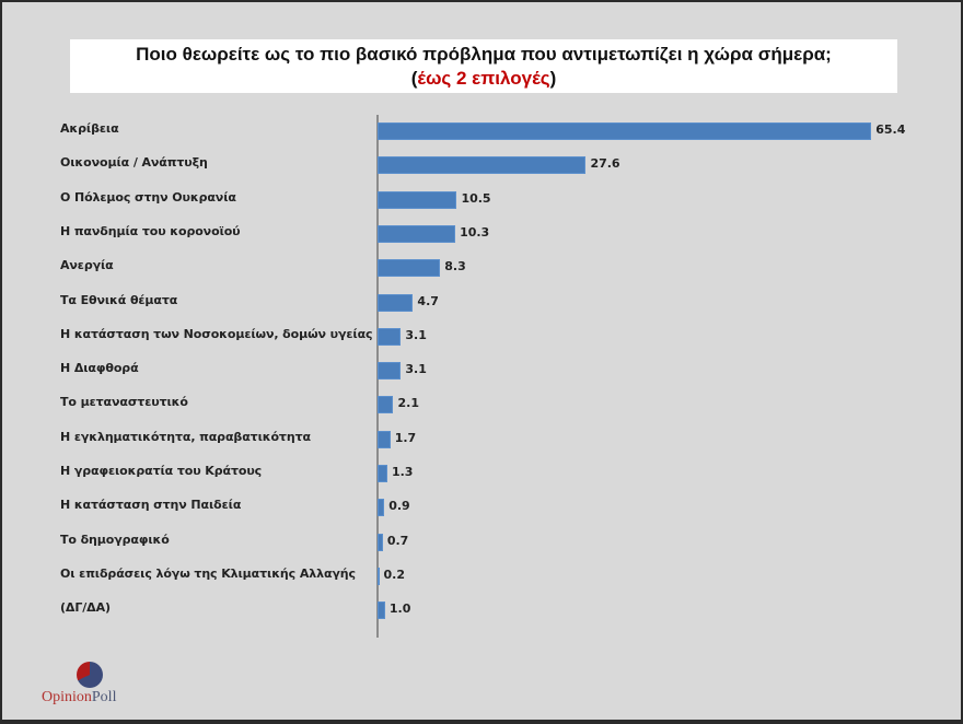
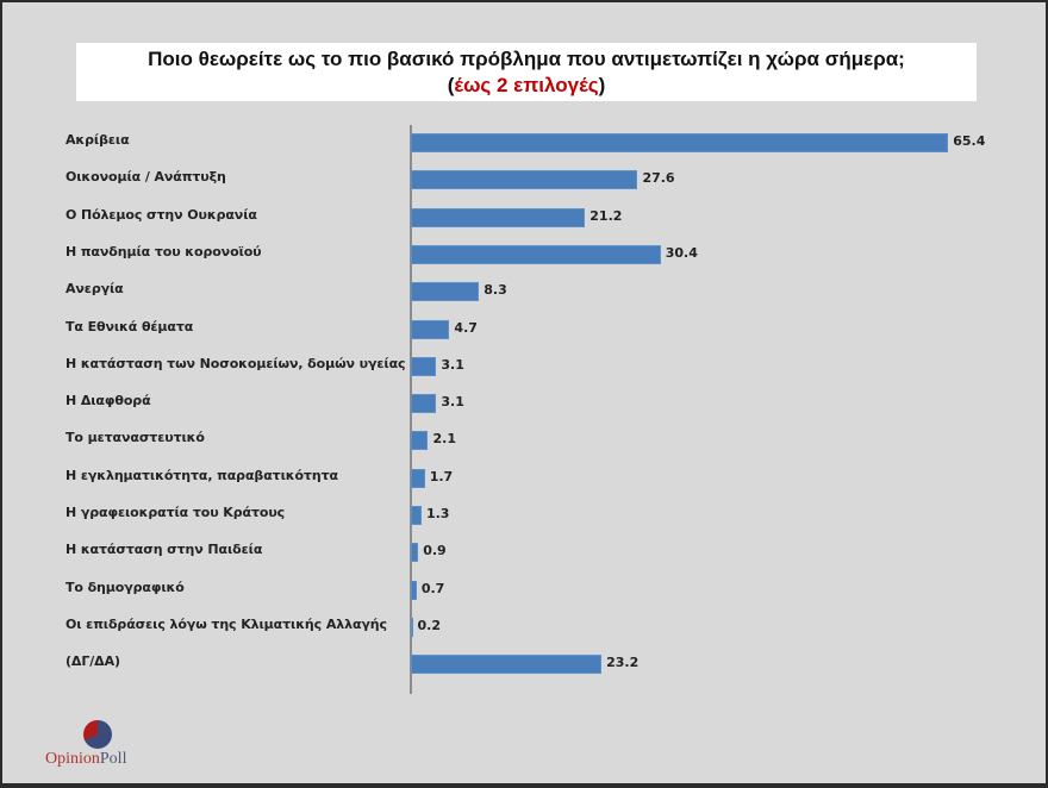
Ο Πόλεμος στην Ουκρανία: 10.5 -> 21.2
Η πανδημία του κορονοϊού: 10.3 -> 30.4
(ΔΓ/ΔΑ): 1.0 -> 23.2
